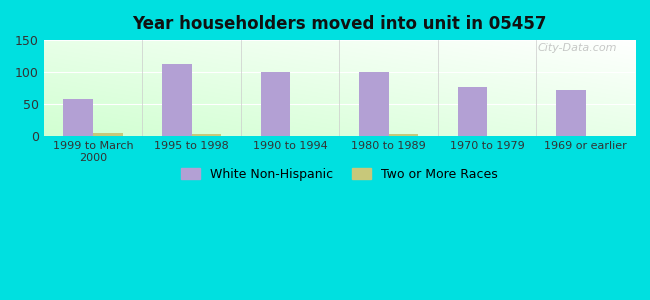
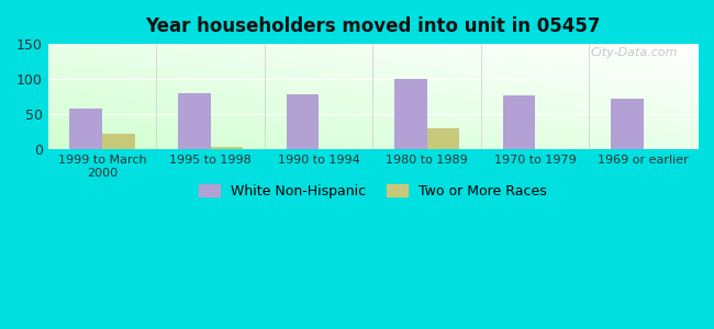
Two or More Races/1999 to March 2000: 5 -> 22
White Non-Hispanic/1995 to 1998: 113 -> 80
White Non-Hispanic/1990 to 1994: 101 -> 78
Two or More Races/1980 to 1989: 3 -> 30
